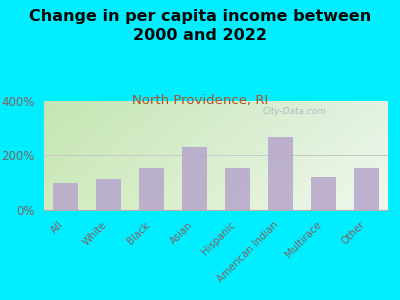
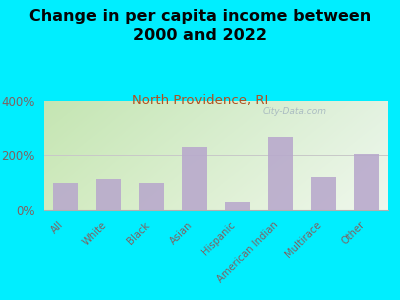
Black: 155% -> 100%
Hispanic: 155% -> 30%
Other: 155% -> 205%
